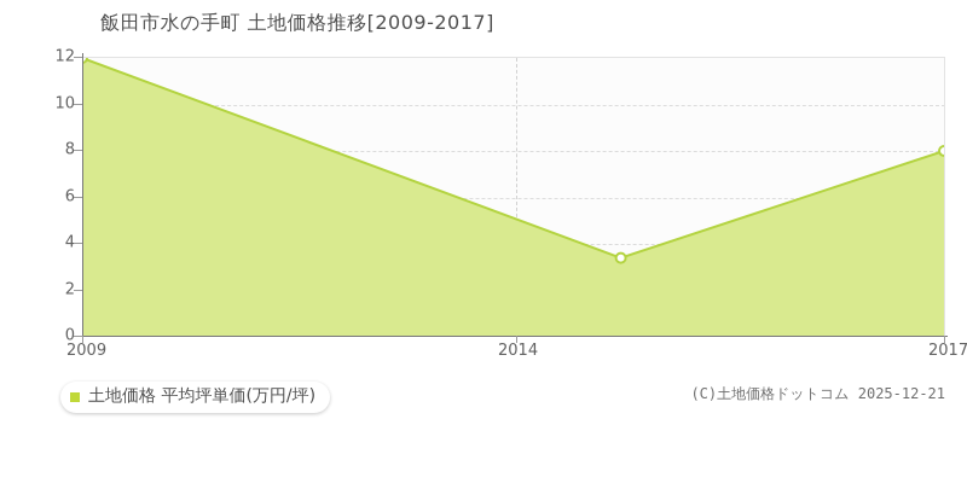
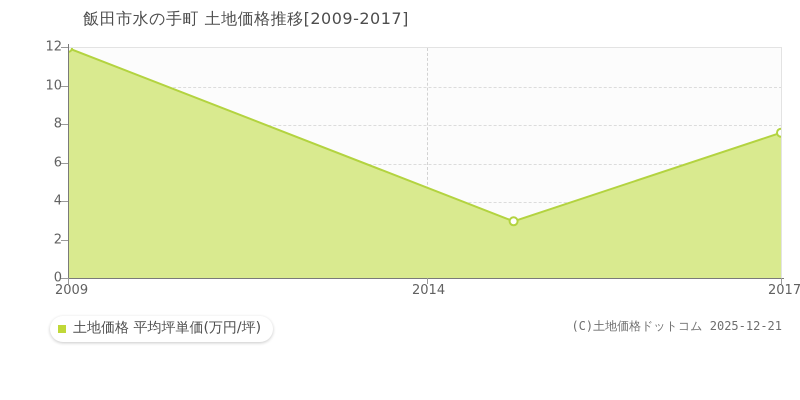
2014: 3.4 -> 3.0
2017: 8.0 -> 7.6
